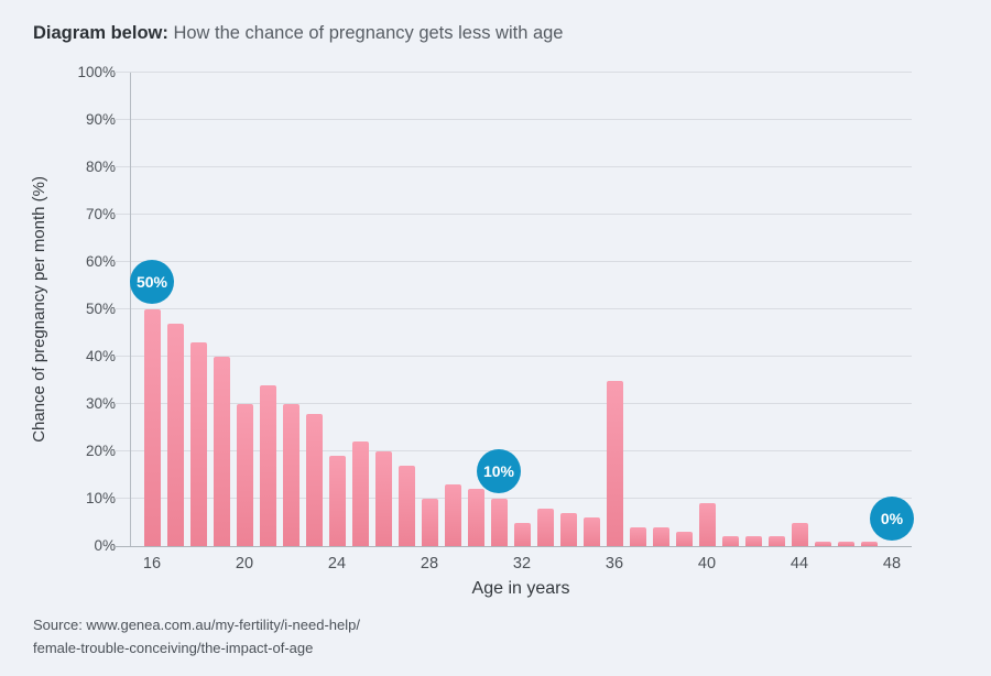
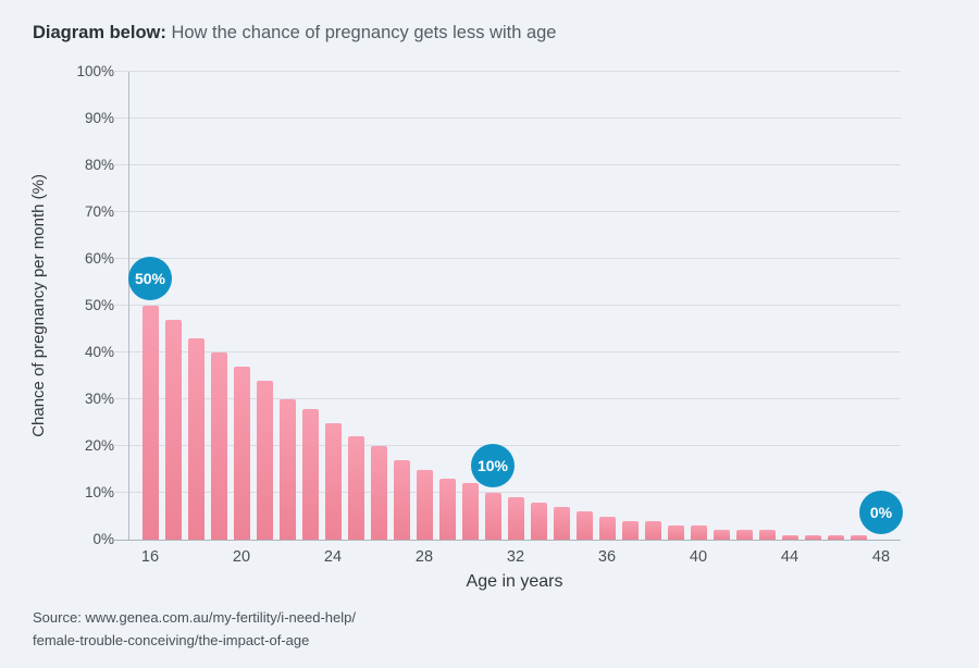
20: 30% -> 37%
24: 19% -> 25%
28: 10% -> 15%
32: 5% -> 9%
36: 35% -> 5%
40: 9% -> 3%
44: 5% -> 1%
